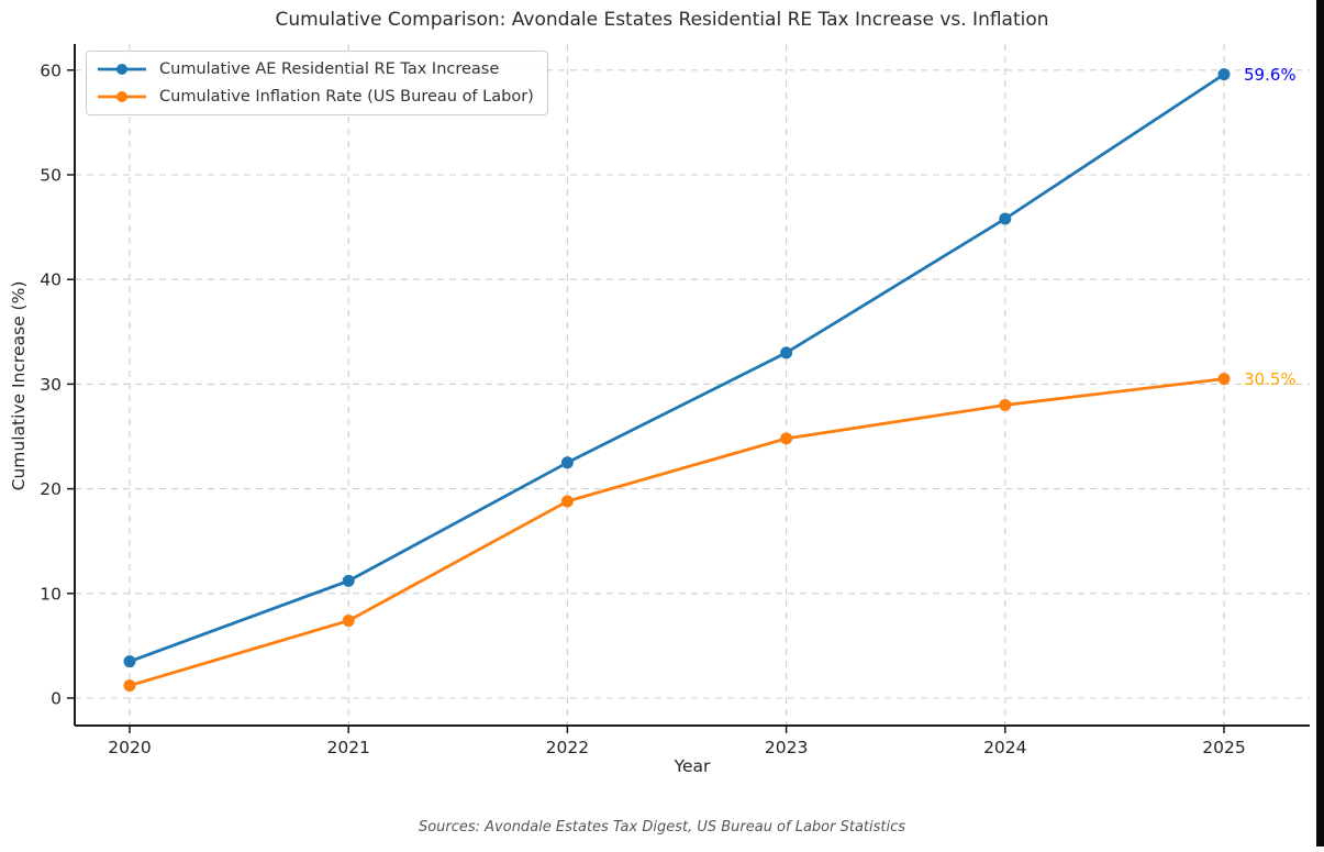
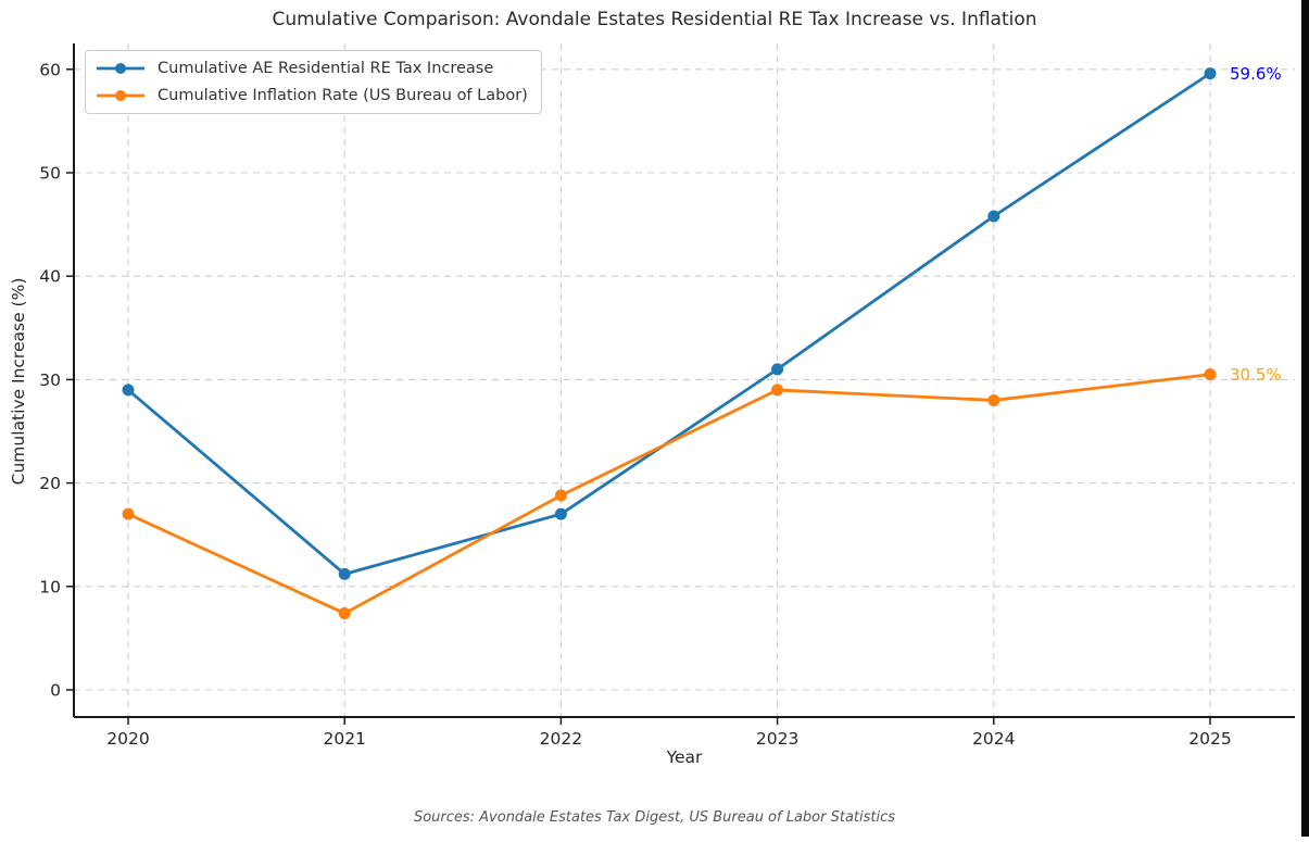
Cumulative AE Residential RE Tax Increase/2020: 4 -> 29
Cumulative Inflation Rate (US Bureau of Labor)/2020: 1 -> 17
Cumulative AE Residential RE Tax Increase/2022: 22 -> 17
Cumulative AE Residential RE Tax Increase/2023: 33 -> 31
Cumulative Inflation Rate (US Bureau of Labor)/2023: 25 -> 29
